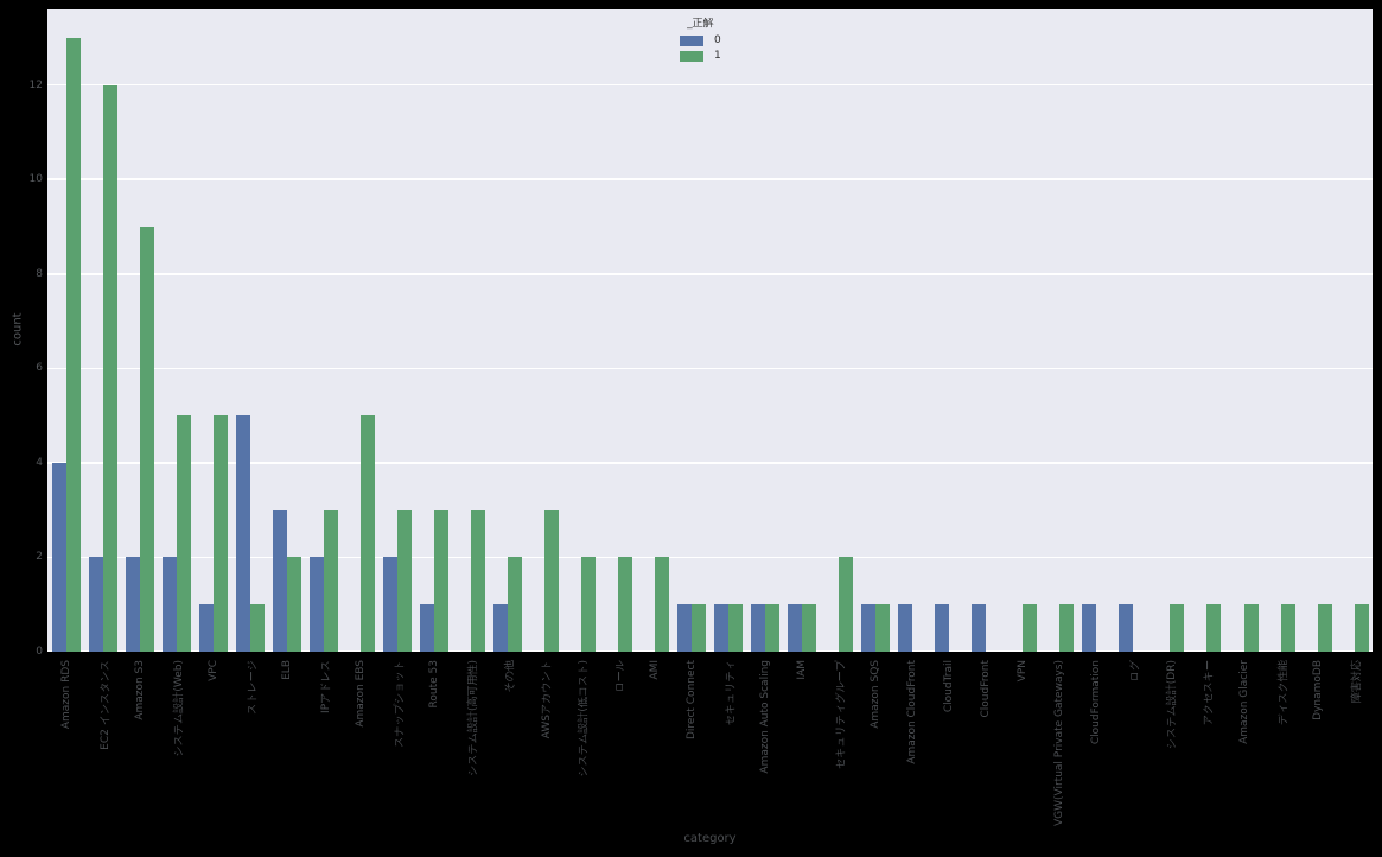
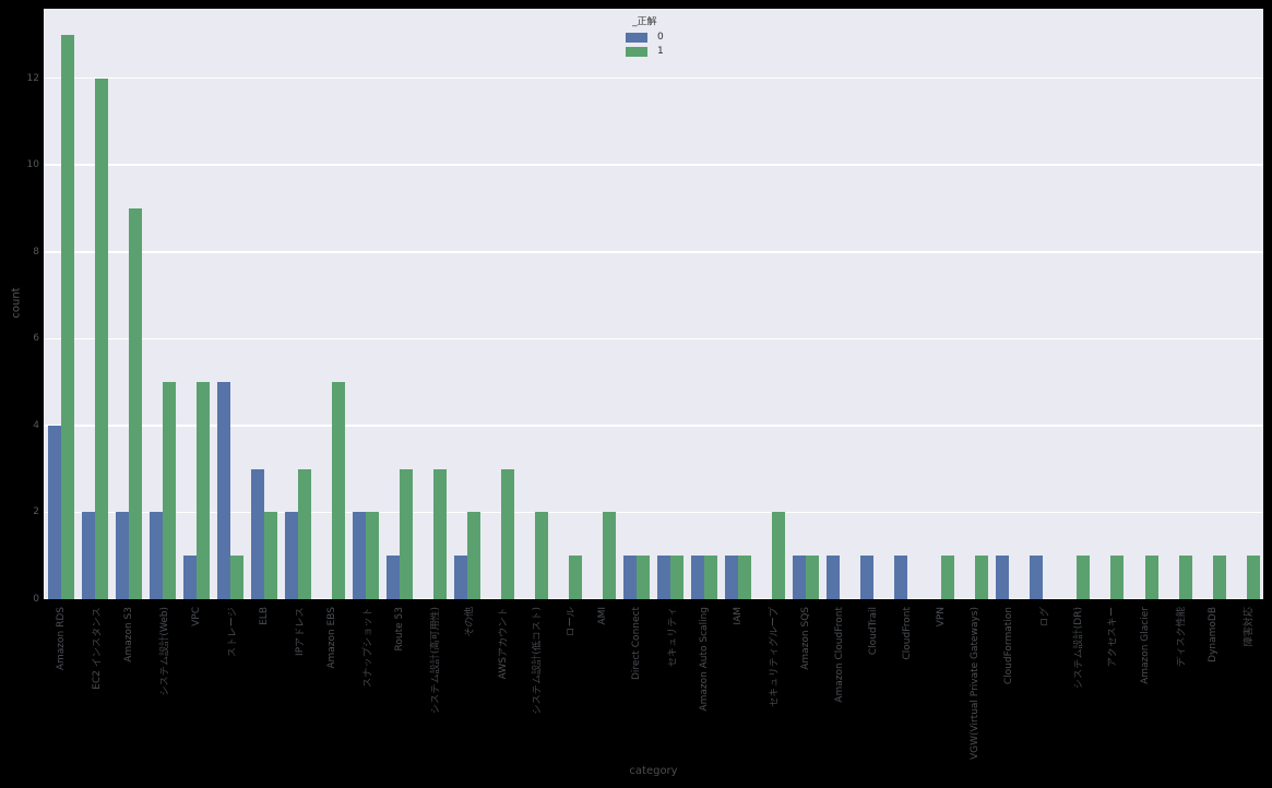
1/スナップショット: 3 -> 2
1/ロール: 2 -> 1
